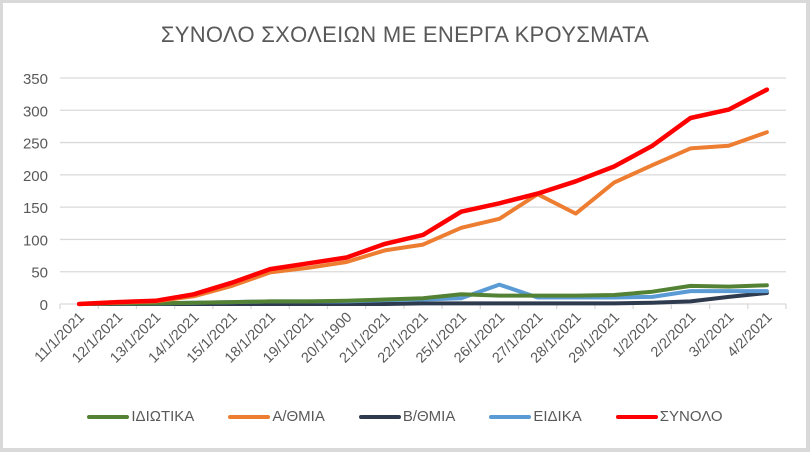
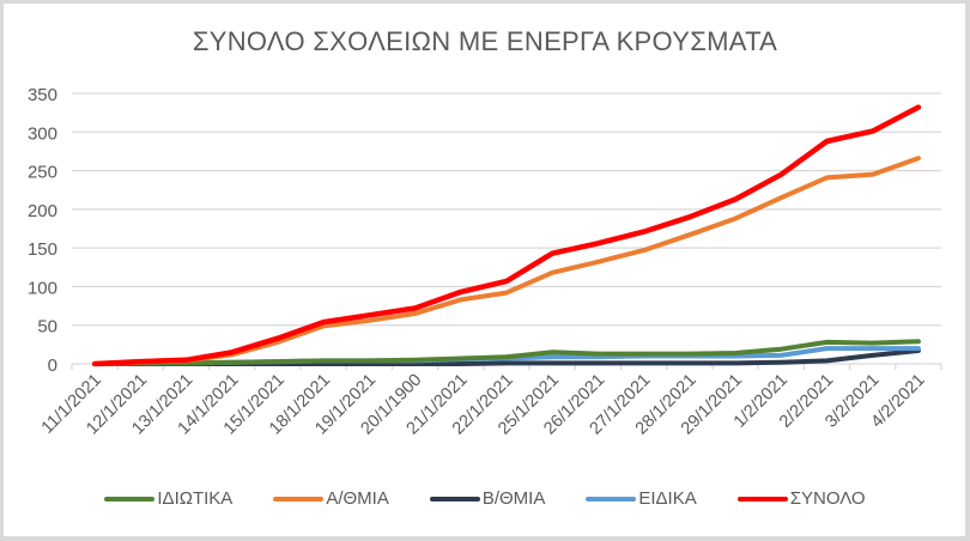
ΕΙΔΙΚΑ/26/1/2021: 30 -> 10
Α/ΘΜΙΑ/27/1/2021: 170 -> 150
Α/ΘΜΙΑ/28/1/2021: 140 -> 170
